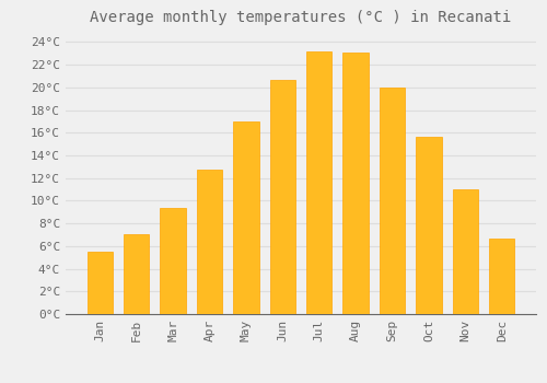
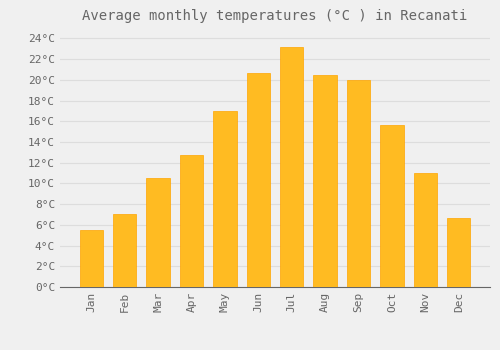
Mar: 9.4°C -> 10.5°C
Aug: 23.1°C -> 20.5°C
